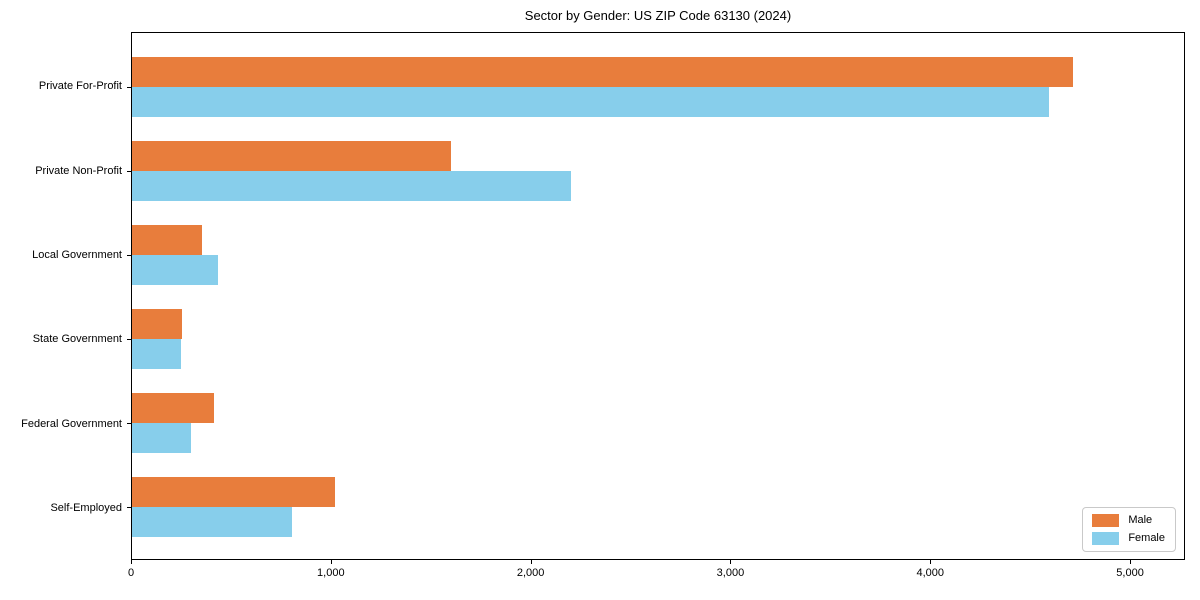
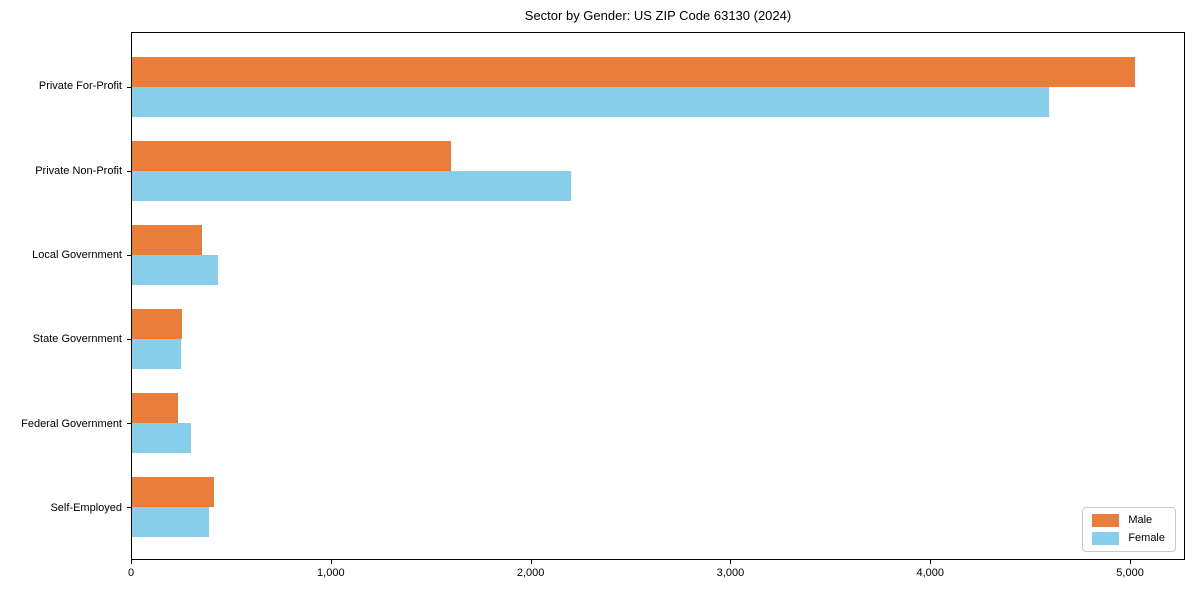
Male/Private For-Profit: 4720 -> 5030
Male/Federal Government: 410 -> 230
Male/Self-Employed: 1020 -> 410
Female/Self-Employed: 800 -> 380
